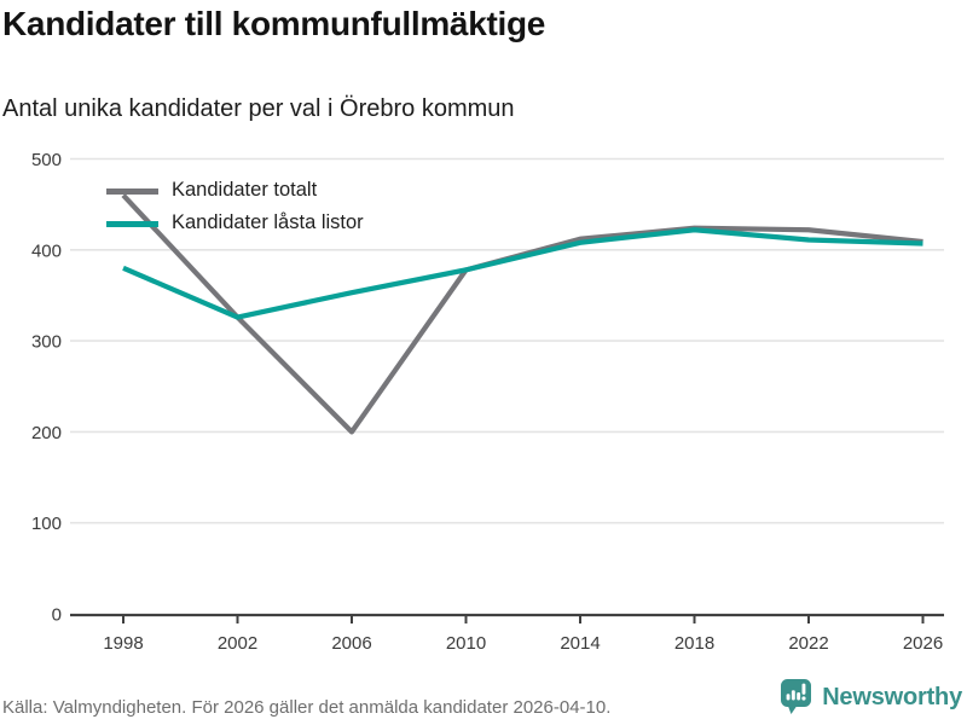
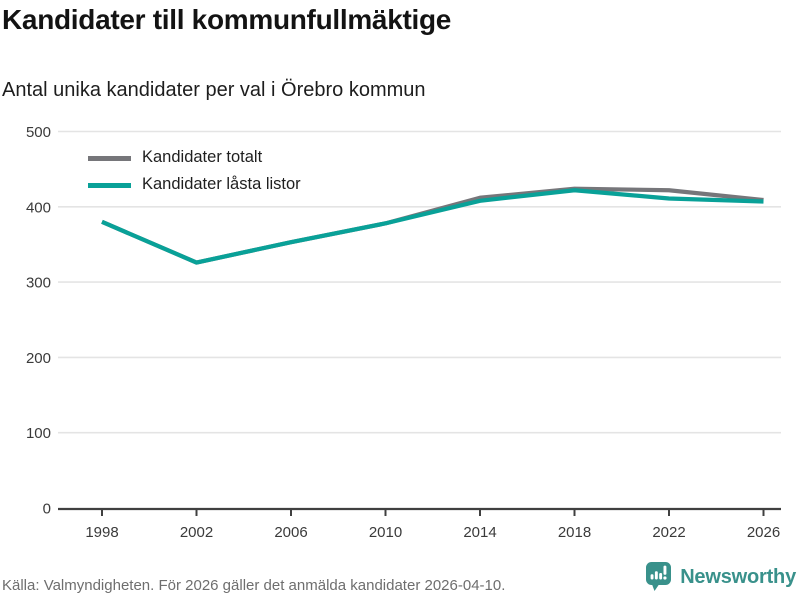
Kandidater totalt/1998: 460 -> 380
Kandidater totalt/2006: 200 -> 350
